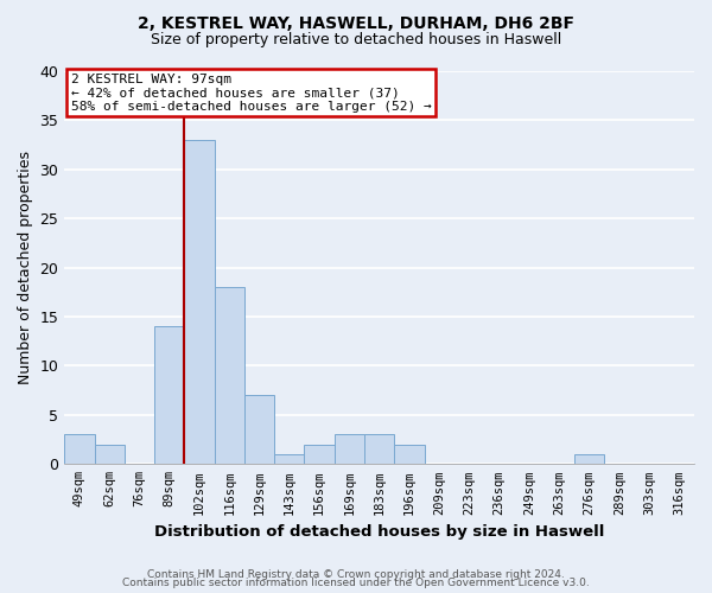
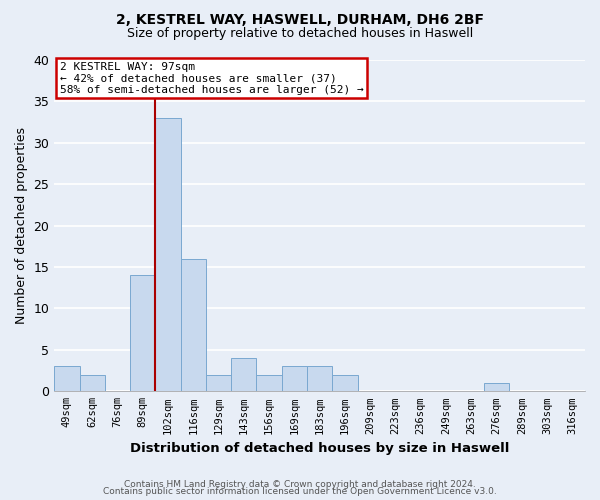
116sqm: 18 -> 16
129sqm: 7 -> 2
143sqm: 1 -> 4
